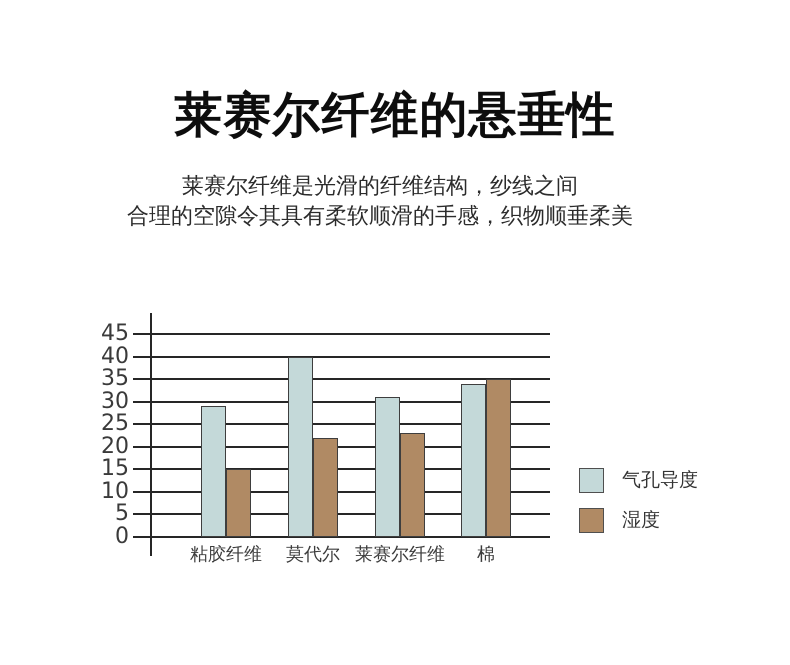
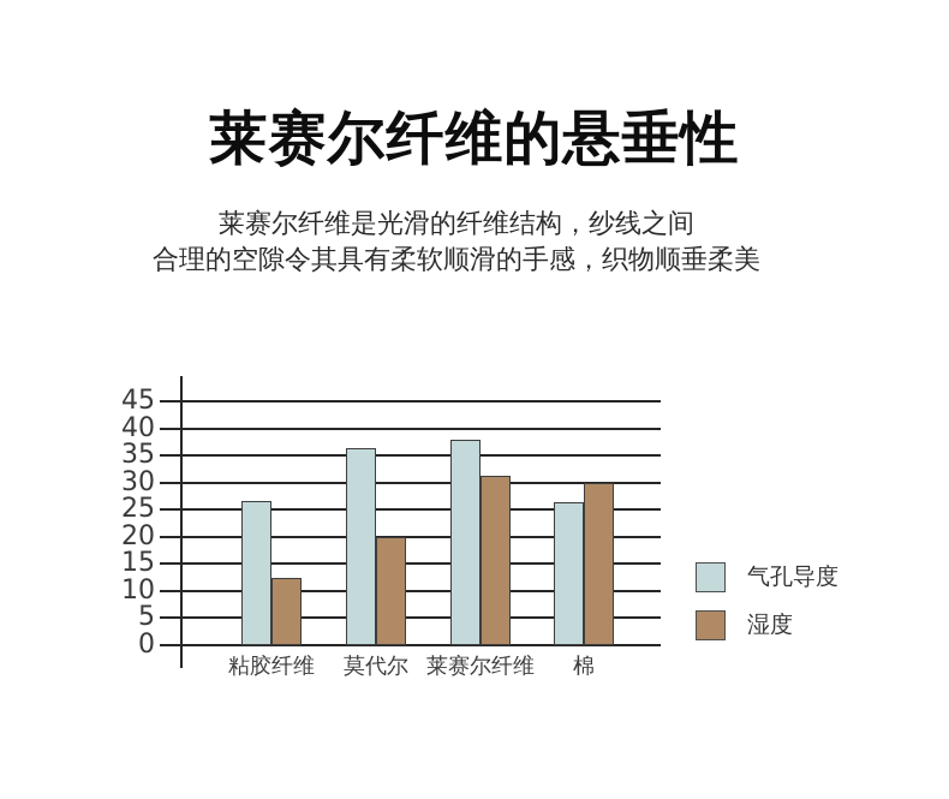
气孔导度/粘胶纤维: 29 -> 26
湿度/粘胶纤维: 15 -> 12
气孔导度/莫代尔: 40 -> 36
湿度/莫代尔: 22 -> 20
气孔导度/莱赛尔纤维: 31 -> 38
湿度/莱赛尔纤维: 23 -> 31
气孔导度/棉: 34 -> 26
湿度/棉: 35 -> 30
